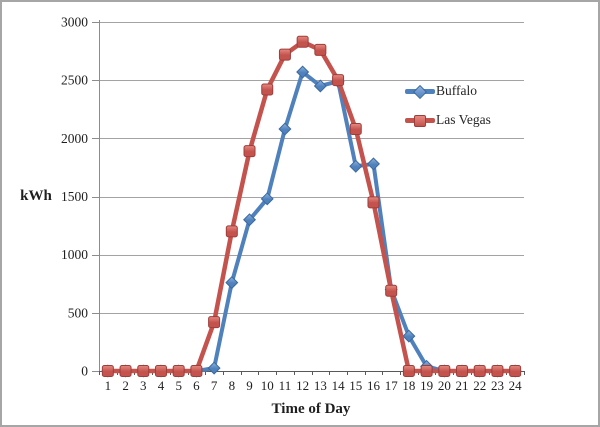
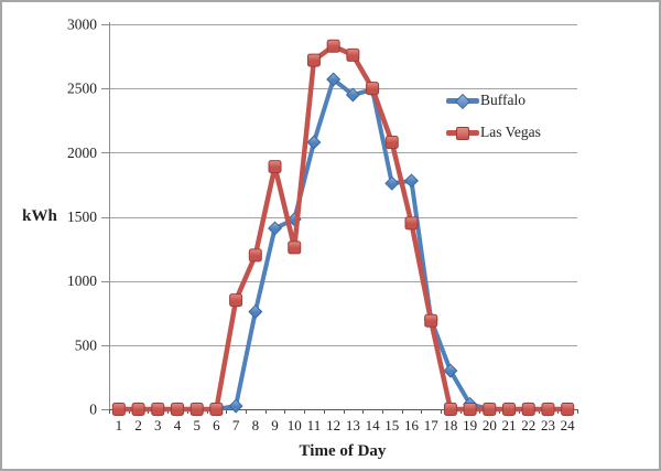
Las Vegas/7: 420 -> 850
Buffalo/9: 1300 -> 1410
Las Vegas/10: 2420 -> 1260
